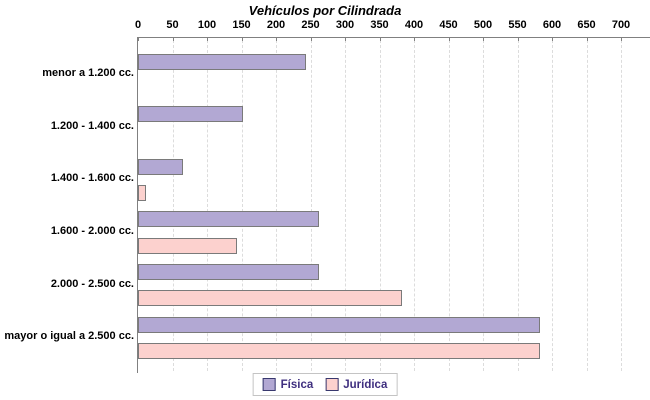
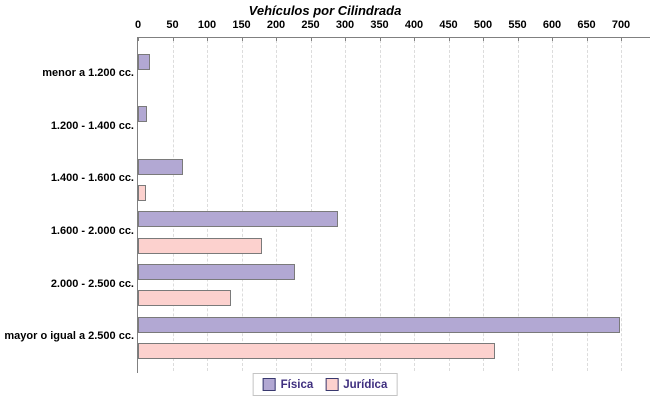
Física/menor a 1.200 cc.: 240 -> 20
Física/1.200 - 1.400 cc.: 150 -> 10
Física/1.600 - 2.000 cc.: 260 -> 290
Jurídica/1.600 - 2.000 cc.: 140 -> 180
Física/2.000 - 2.500 cc.: 260 -> 220
Jurídica/2.000 - 2.500 cc.: 380 -> 130
Física/mayor o igual a 2.500 cc.: 580 -> 700
Jurídica/mayor o igual a 2.500 cc.: 580 -> 520
